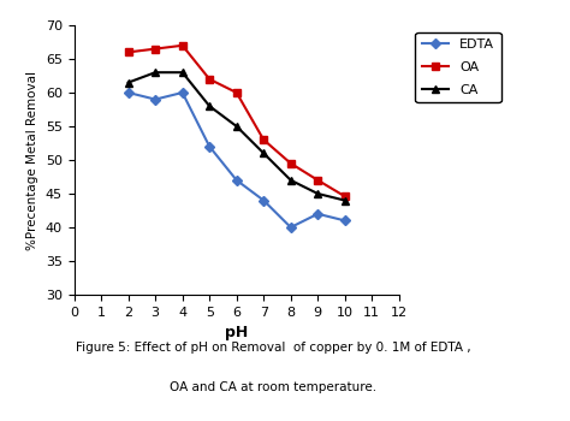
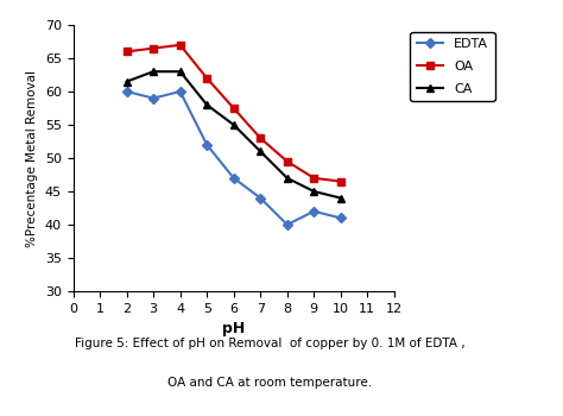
OA/6: 60.0 -> 57.5
OA/10: 44.6 -> 46.5
